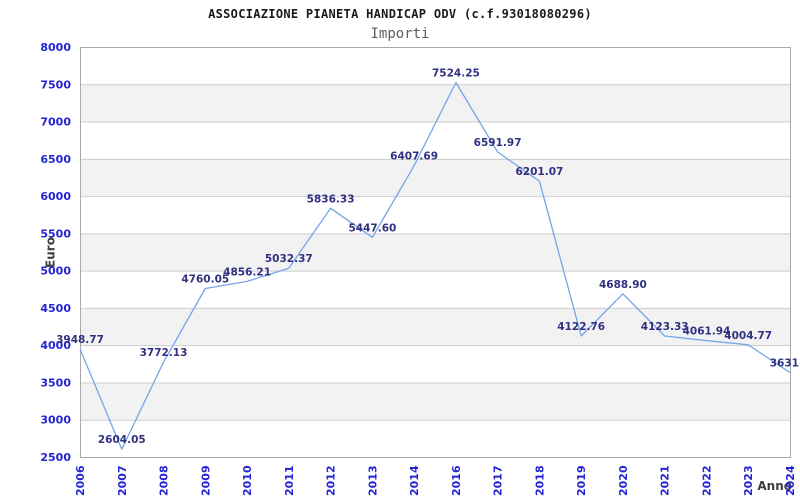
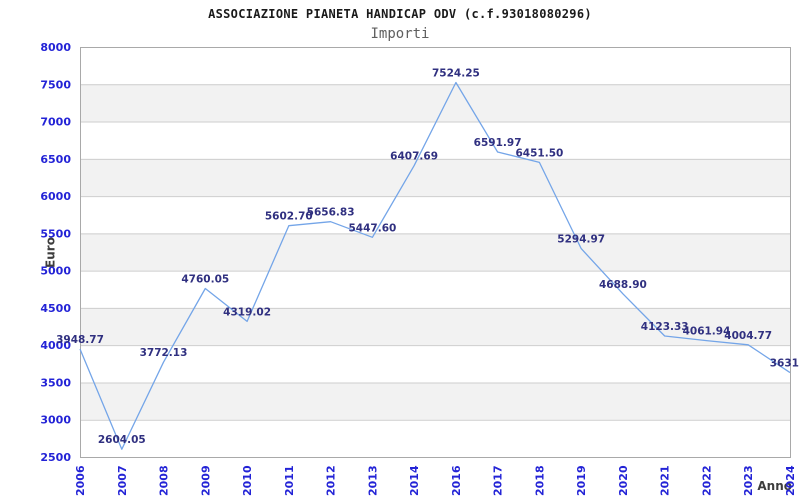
2010: 4856.21 -> 4319.02
2011: 5032.37 -> 5602.70
2012: 5836.33 -> 5656.83
2018: 6201.07 -> 6451.50
2019: 4122.76 -> 5294.97
